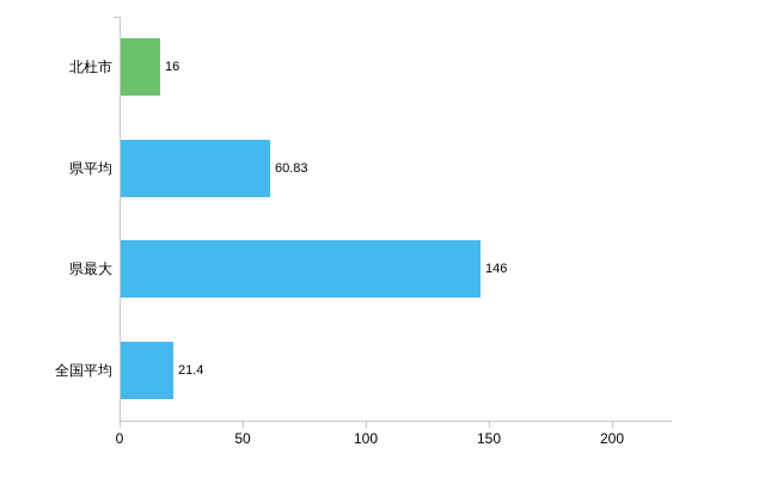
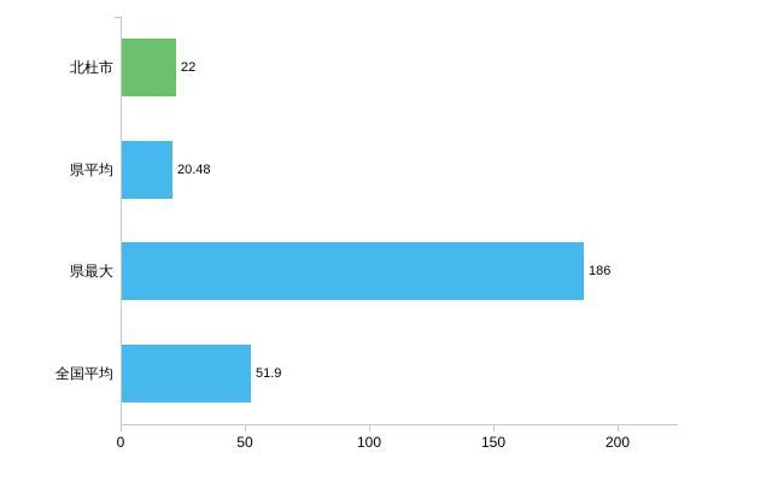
北杜市: 16 -> 22
県平均: 60.83 -> 20.48
県最大: 146 -> 186
全国平均: 21.4 -> 51.9
